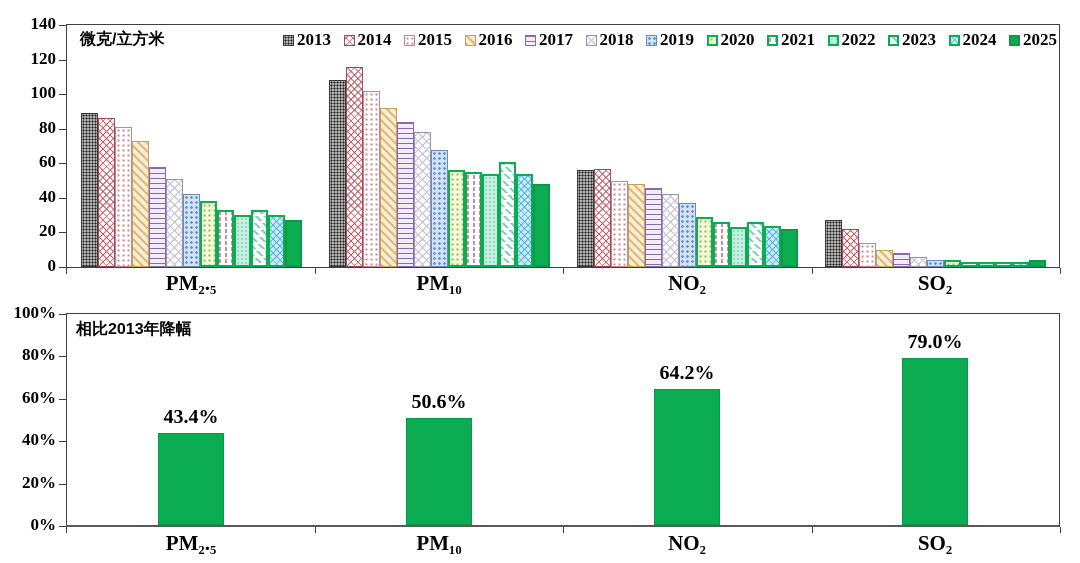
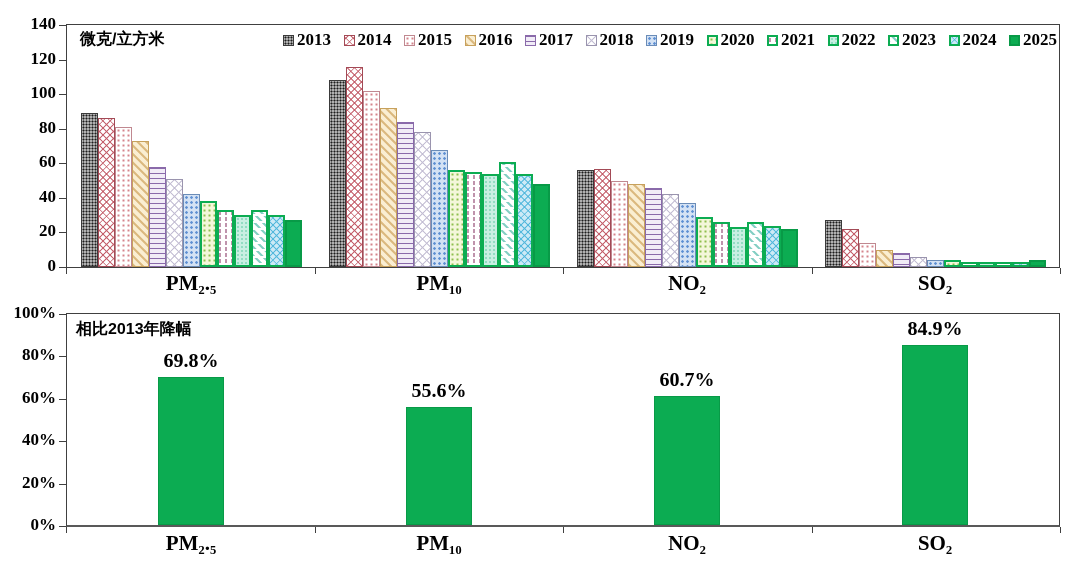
相比2013年降幅/PM₂.₅: 43.4% -> 69.8%
相比2013年降幅/PM₁₀: 50.6% -> 55.6%
相比2013年降幅/NO₂: 64.2% -> 60.7%
相比2013年降幅/SO₂: 79.0% -> 84.9%
